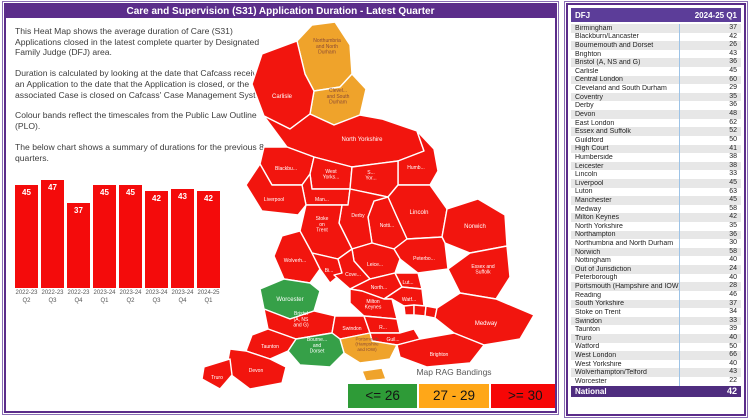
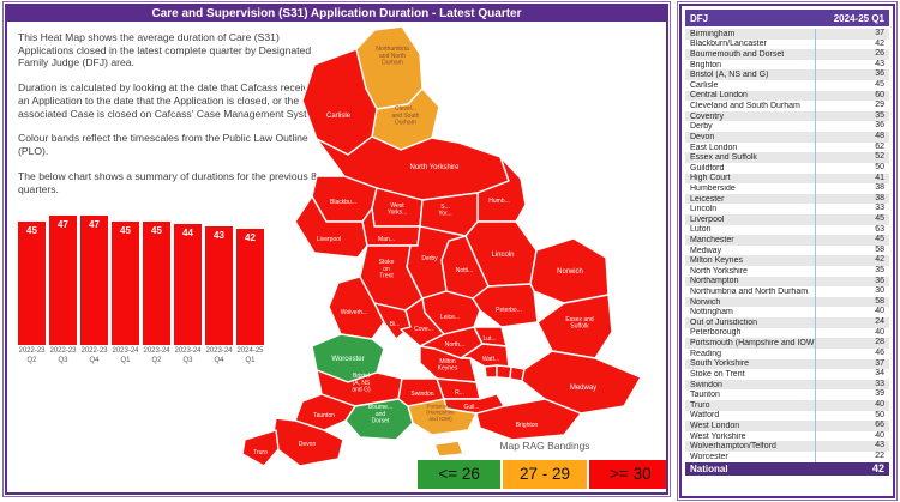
2022-23 Q4: 37 -> 47
2023-24 Q3: 42 -> 44
